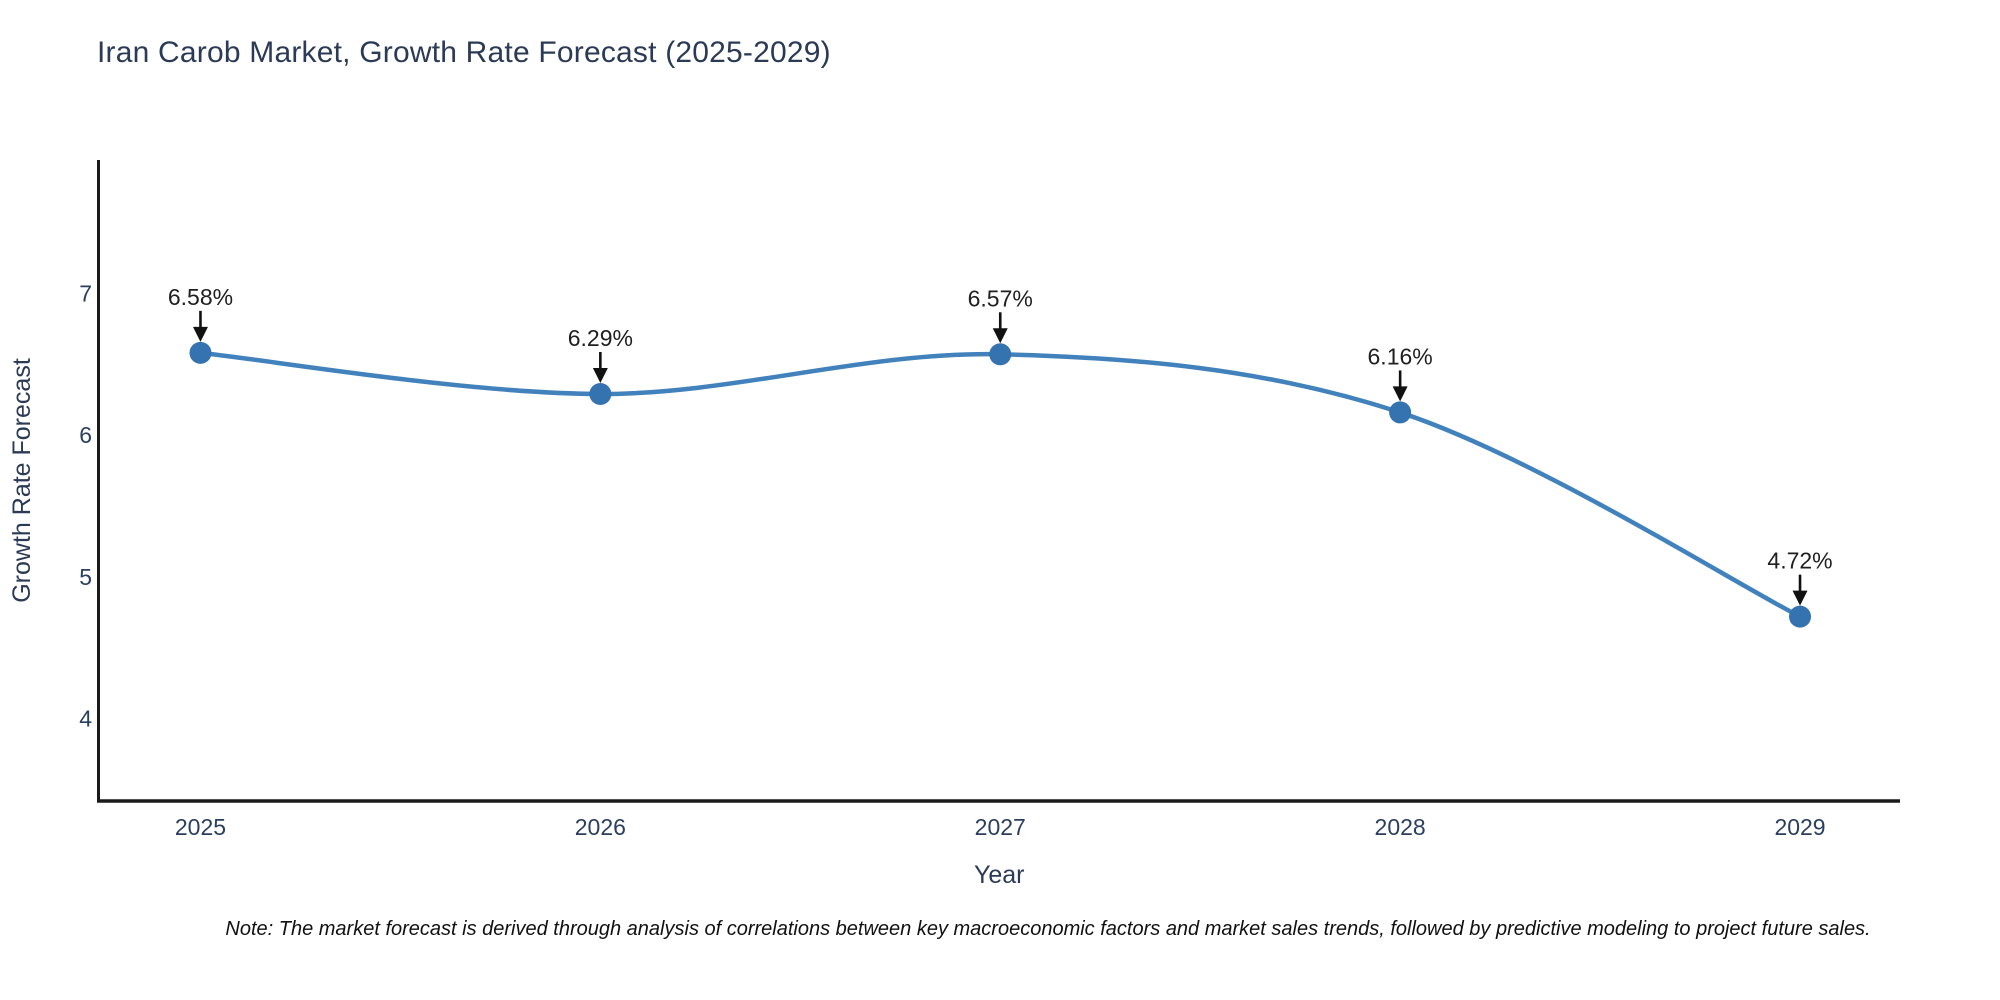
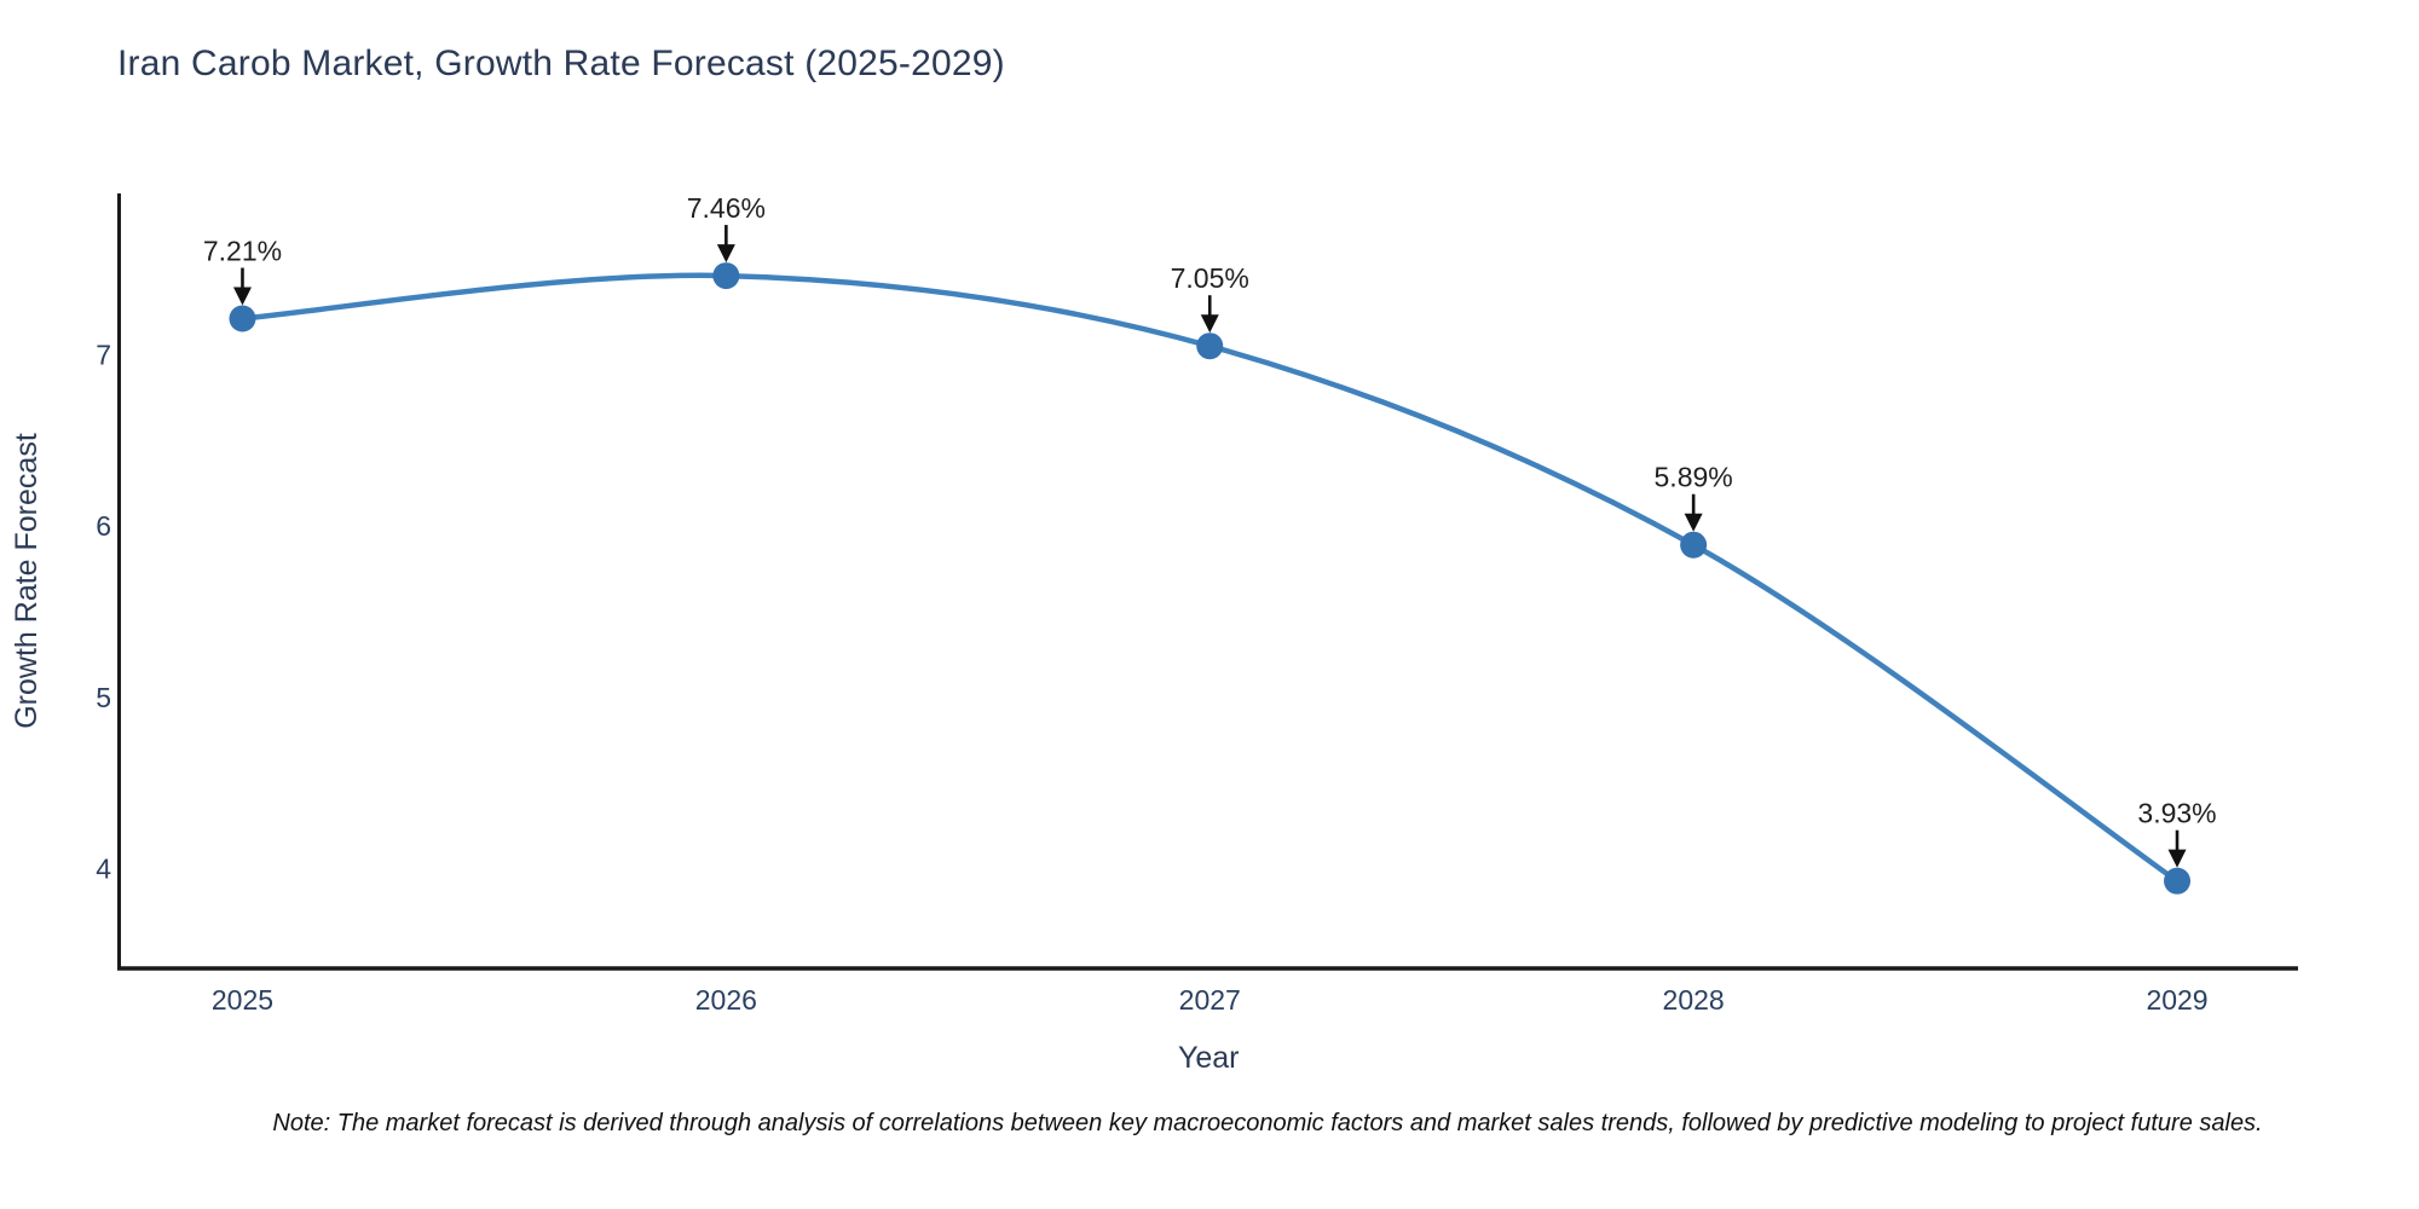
2025: 6.58% -> 7.21%
2026: 6.29% -> 7.46%
2027: 6.57% -> 7.05%
2028: 6.16% -> 5.89%
2029: 4.72% -> 3.93%
